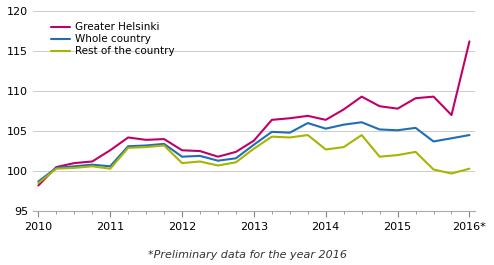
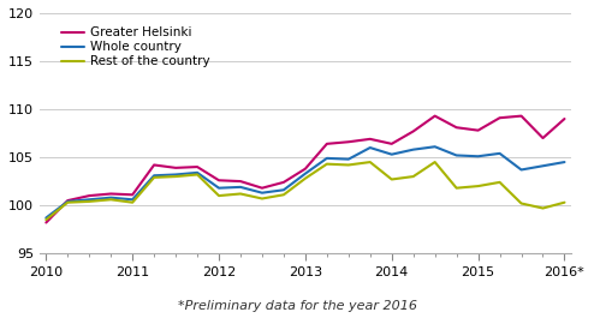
Greater Helsinki/2011: 102.6 -> 101.1
Greater Helsinki/2016*: 116.2 -> 109.0
